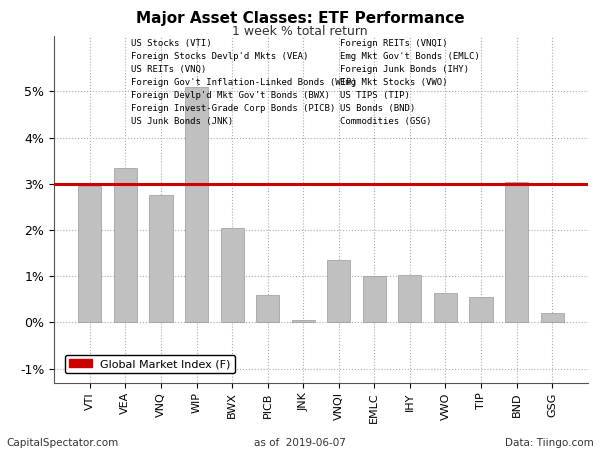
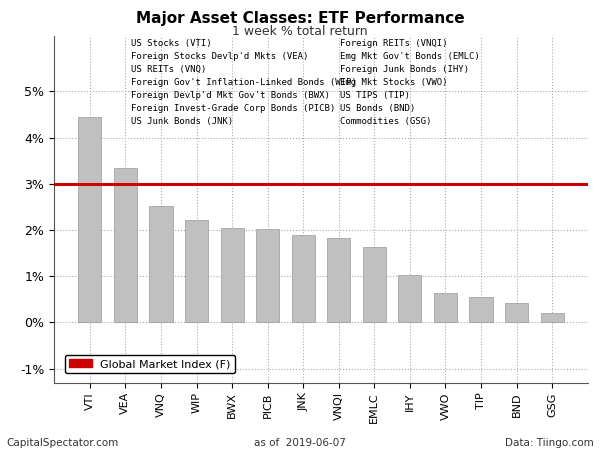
VTI: 2.95% -> 4.45%
VNQ: 2.75% -> 2.52%
WIP: 5.10% -> 2.22%
PICB: 0.60% -> 2.03%
JNK: 0.05% -> 1.90%
VNQI: 1.35% -> 1.82%
EMLC: 1.00% -> 1.63%
BND: 3.05% -> 0.42%
